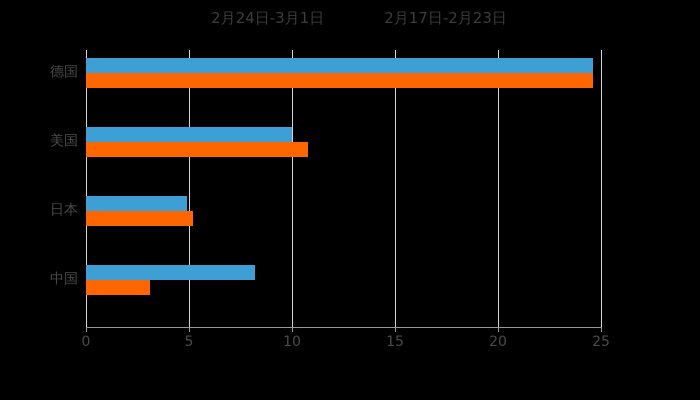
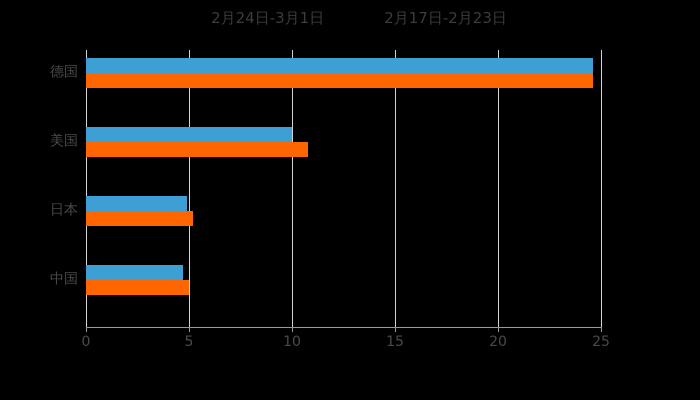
2月24日-3月1日/中国: 8.2 -> 4.7
2月17日-2月23日/中国: 3.1 -> 5.0
